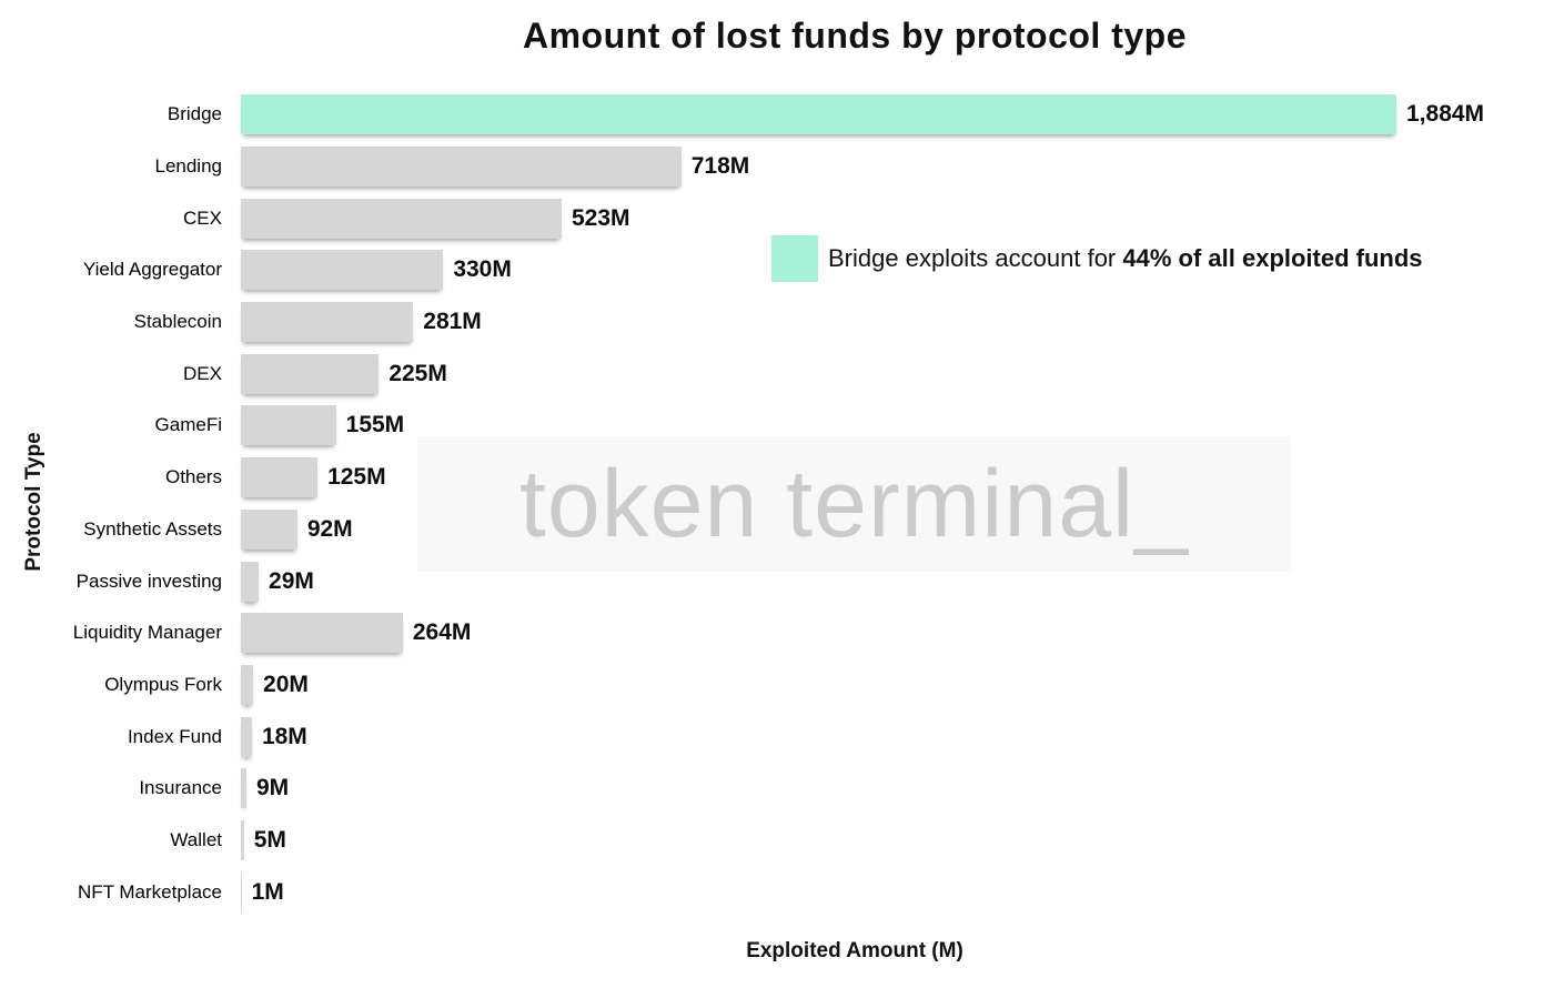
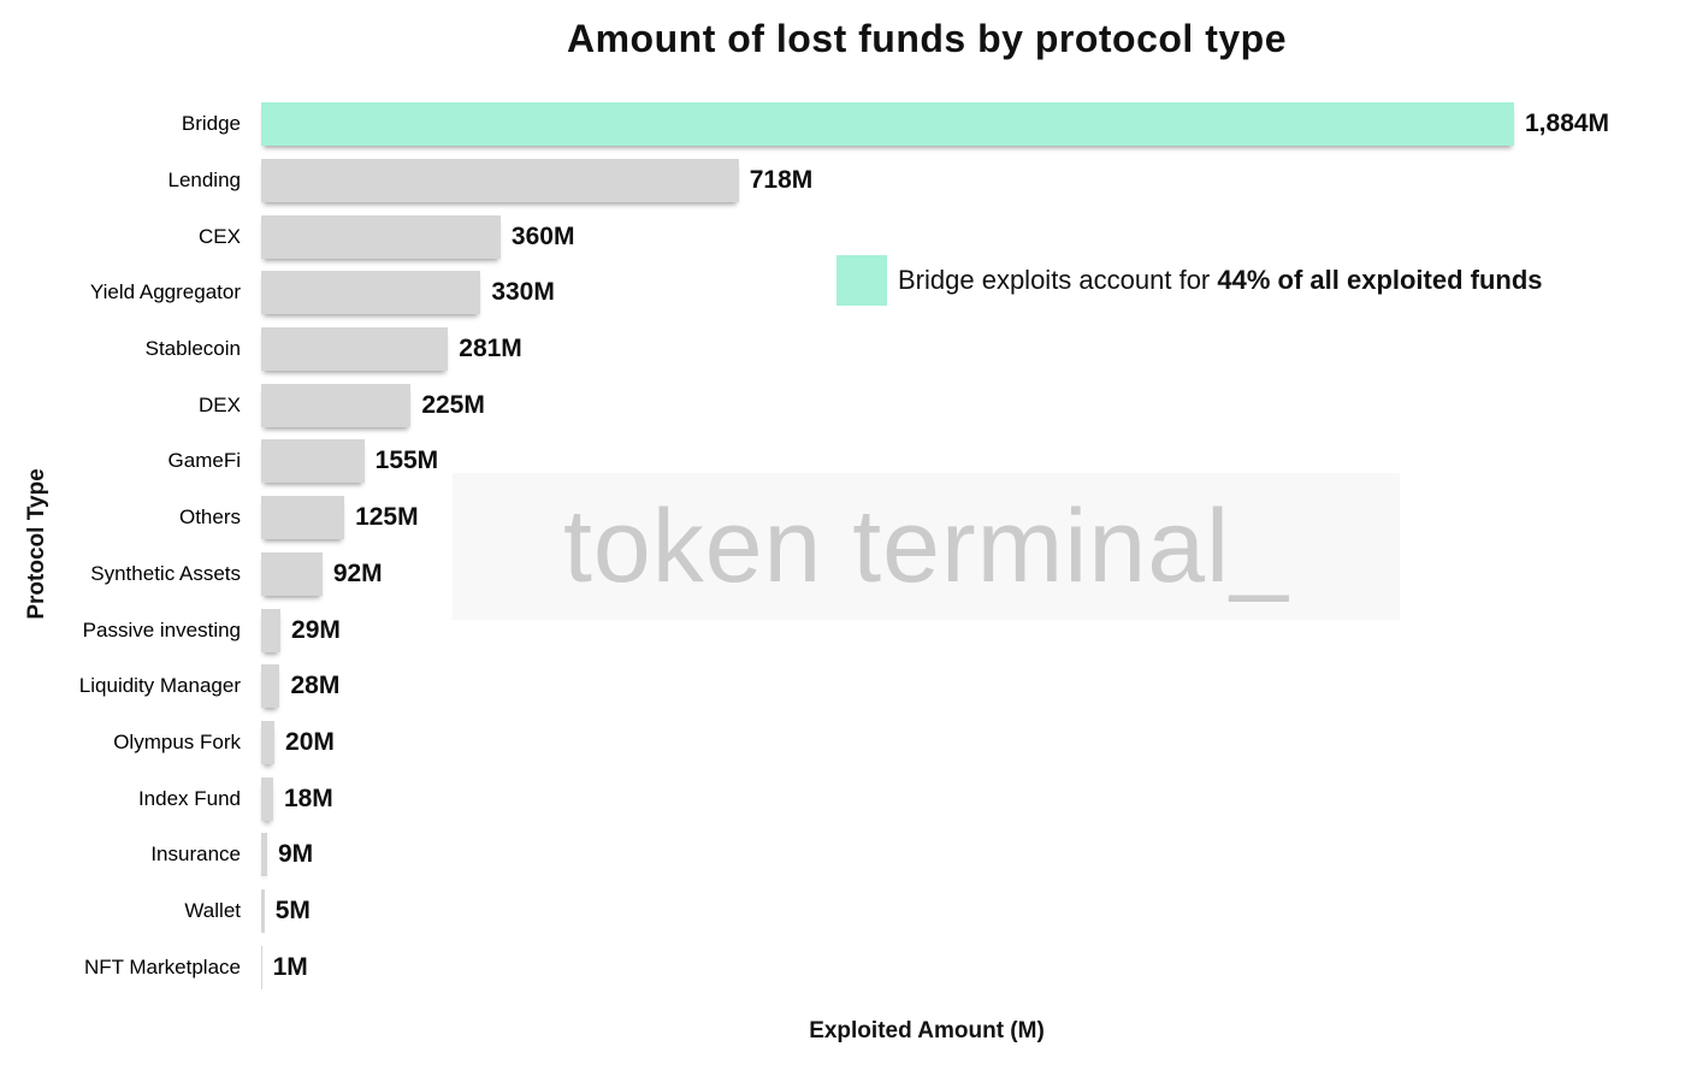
CEX: 523M -> 360M
Liquidity Manager: 264M -> 28M
